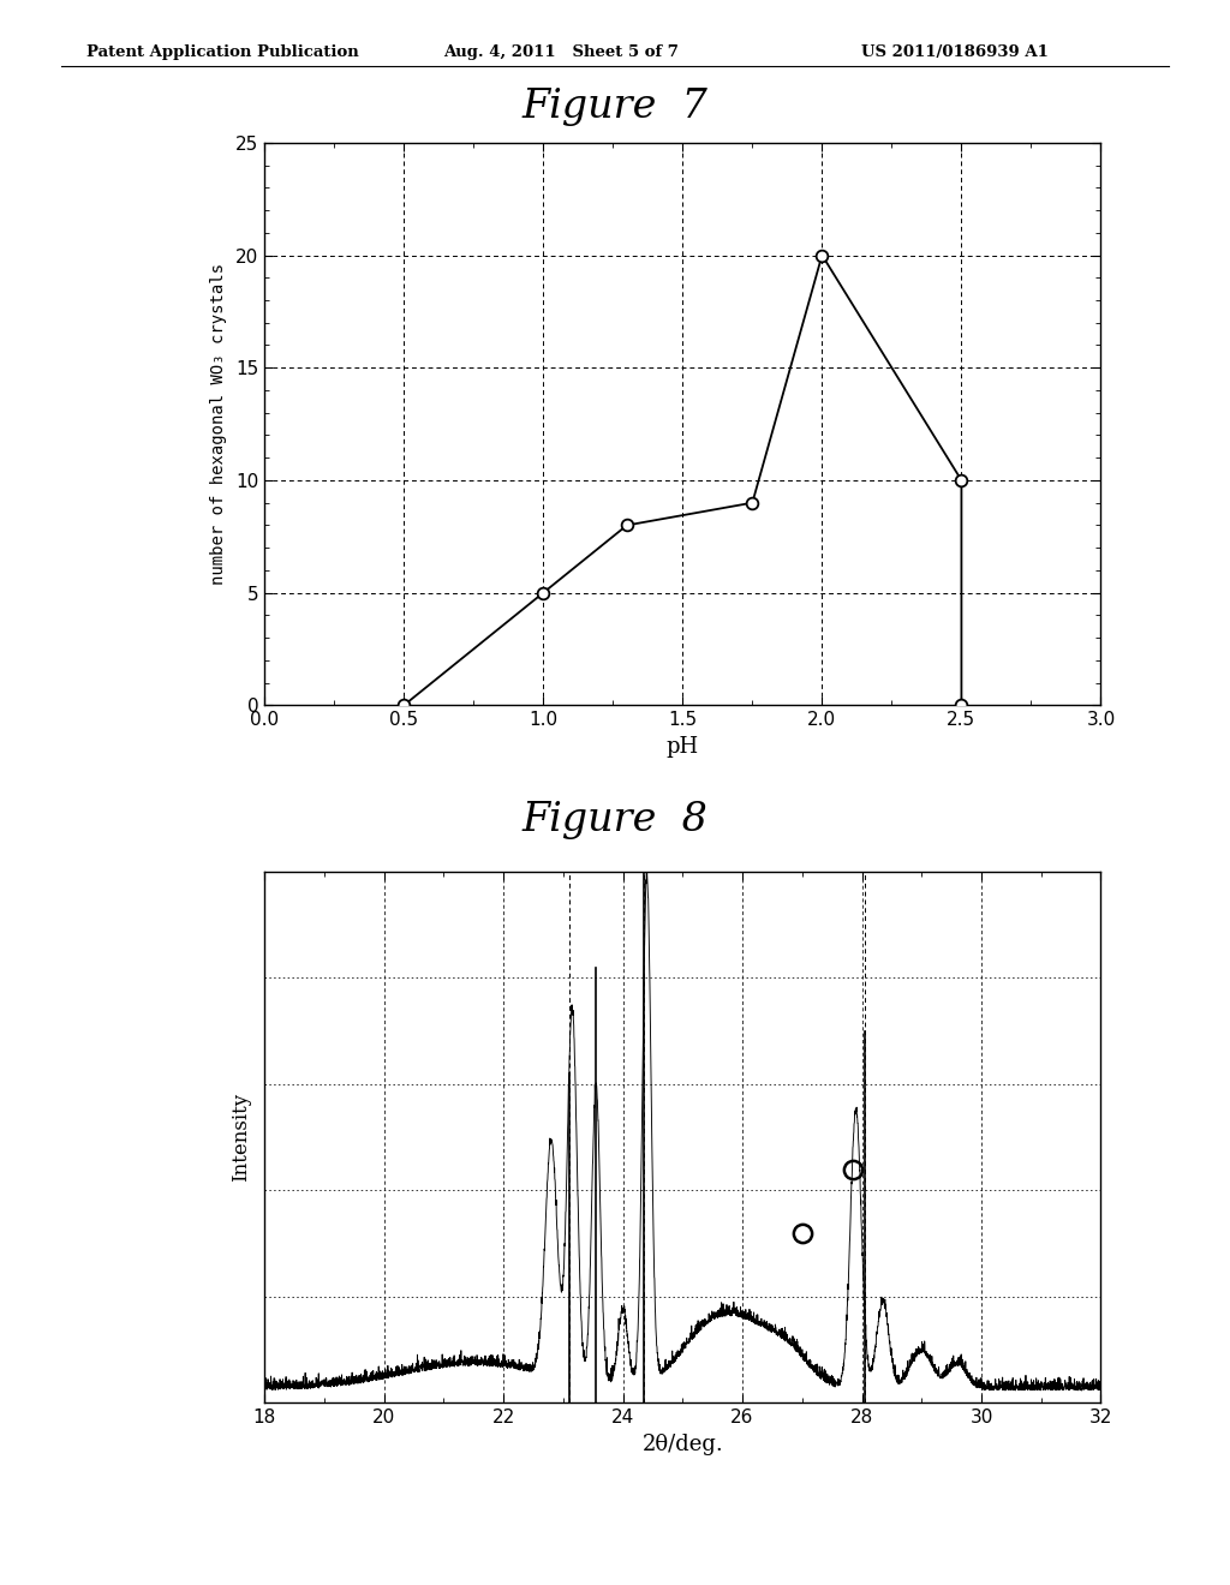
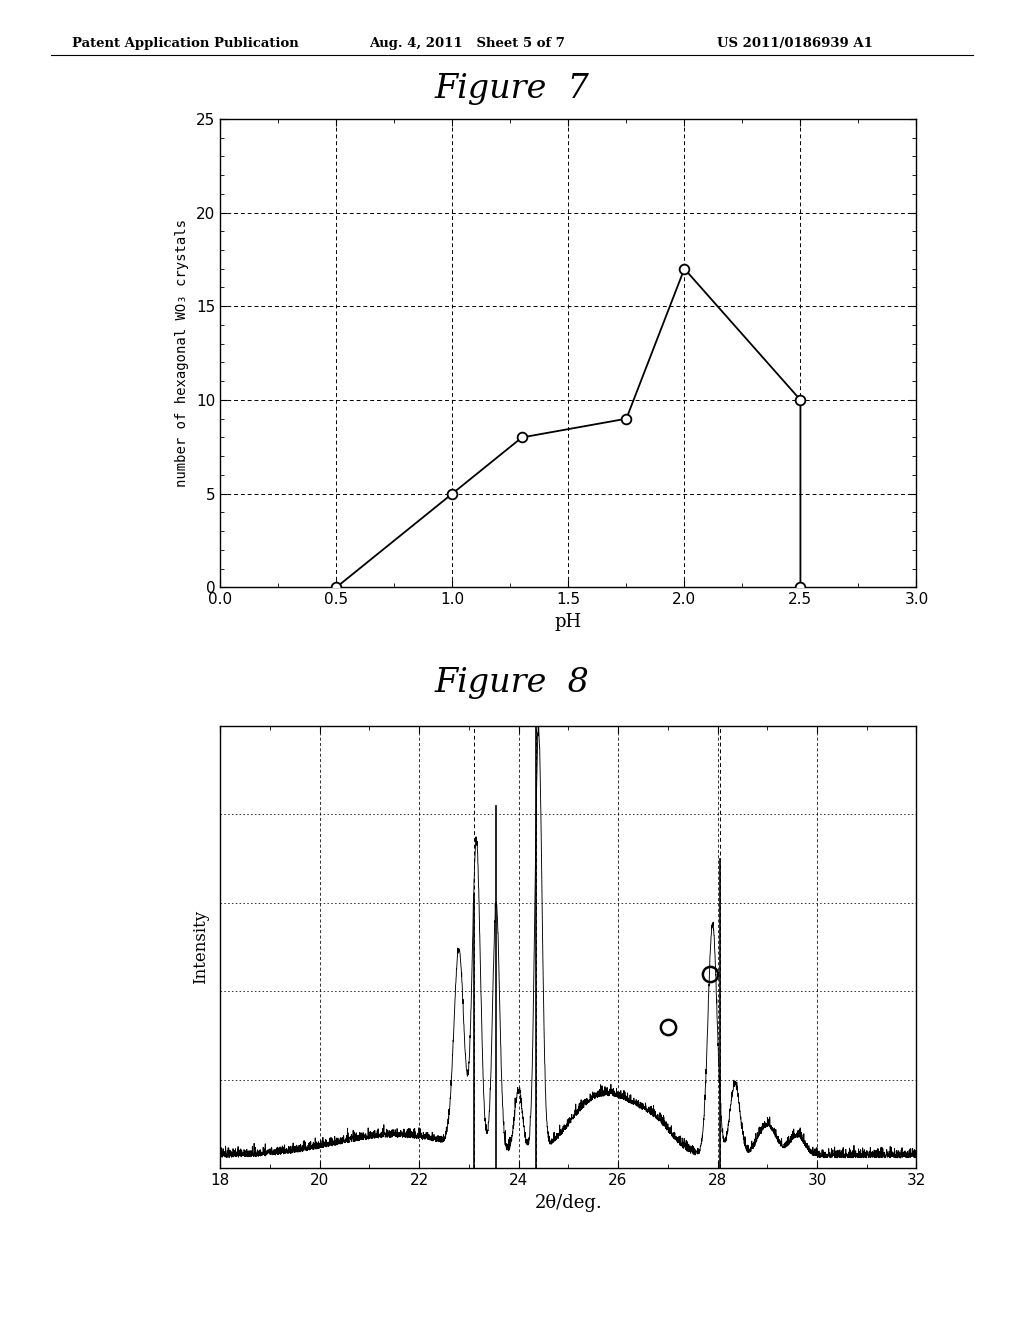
2.0: 20 -> 17
